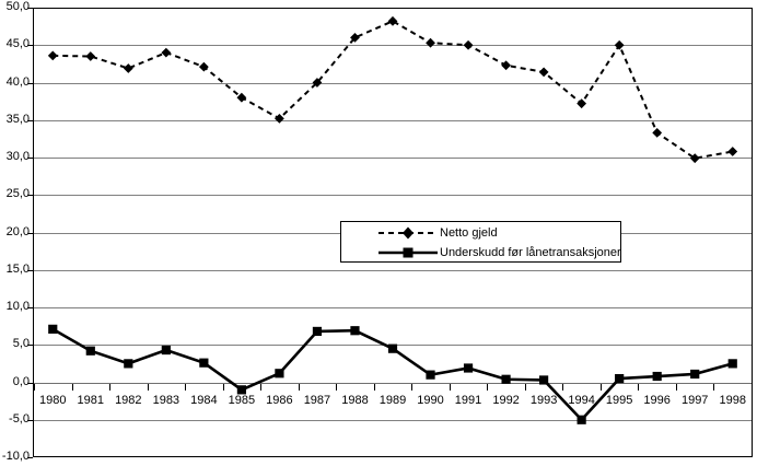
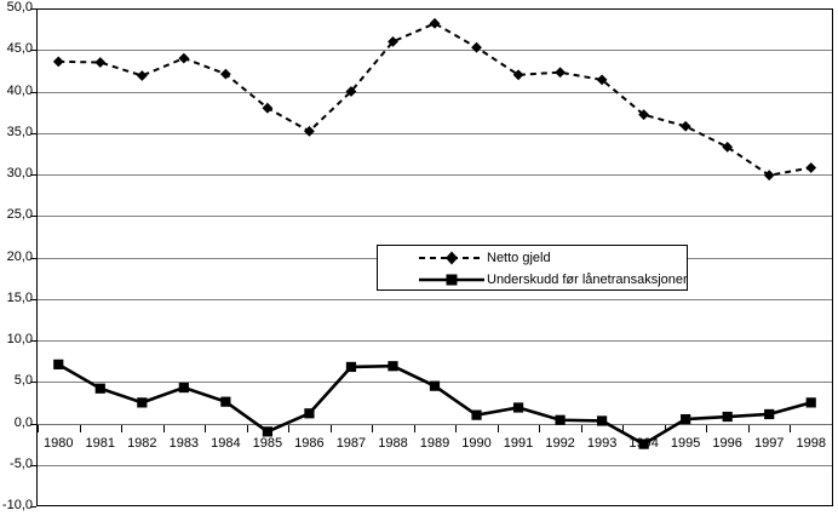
Netto gjeld/1991: 45 -> 42
Underskudd før lånetransaksjoner/1994: -5 -> -2
Netto gjeld/1995: 45 -> 36
